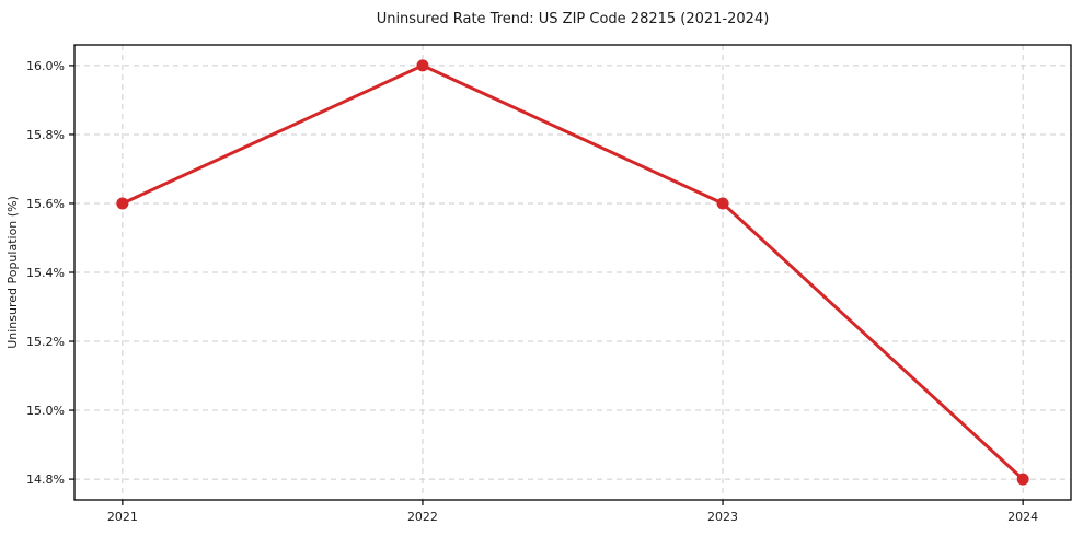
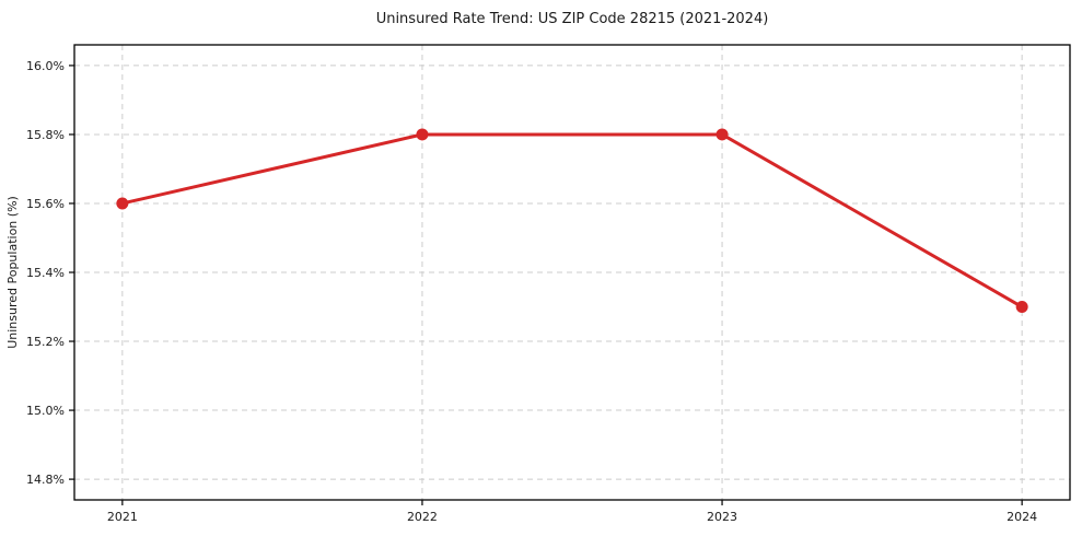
2022: 16.0% -> 15.8%
2023: 15.6% -> 15.8%
2024: 14.8% -> 15.3%
